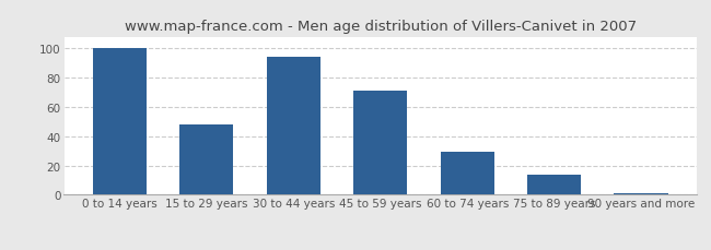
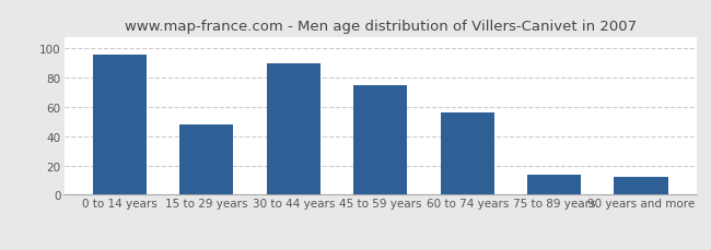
0 to 14 years: 100 -> 96
30 to 44 years: 94 -> 90
45 to 59 years: 71 -> 75
60 to 74 years: 29 -> 56
90 years and more: 1 -> 12
